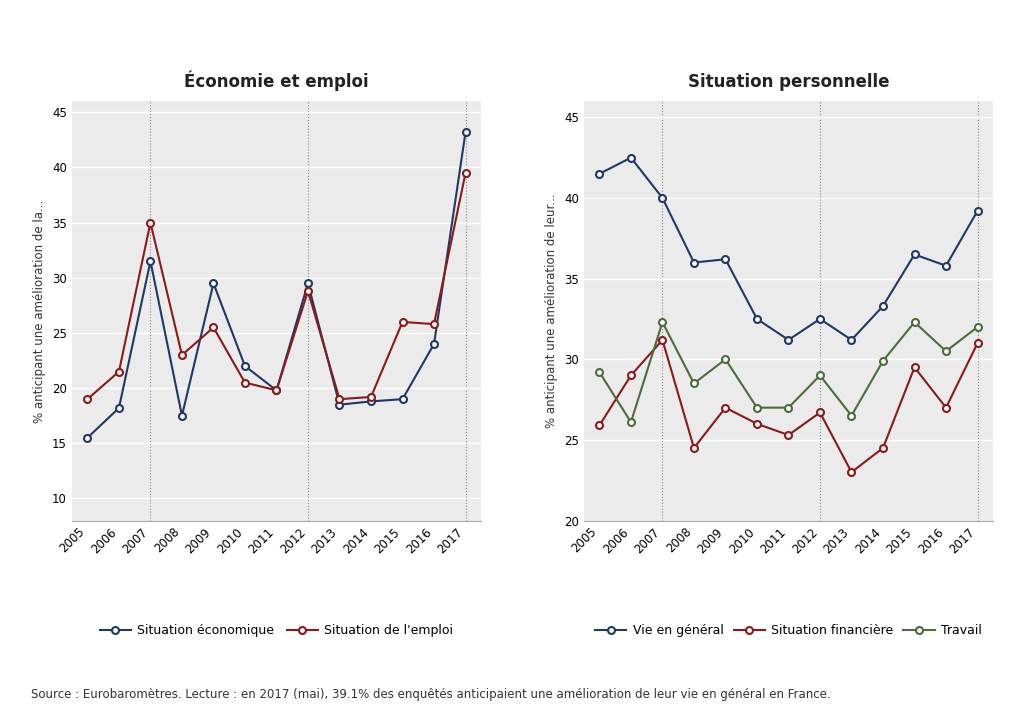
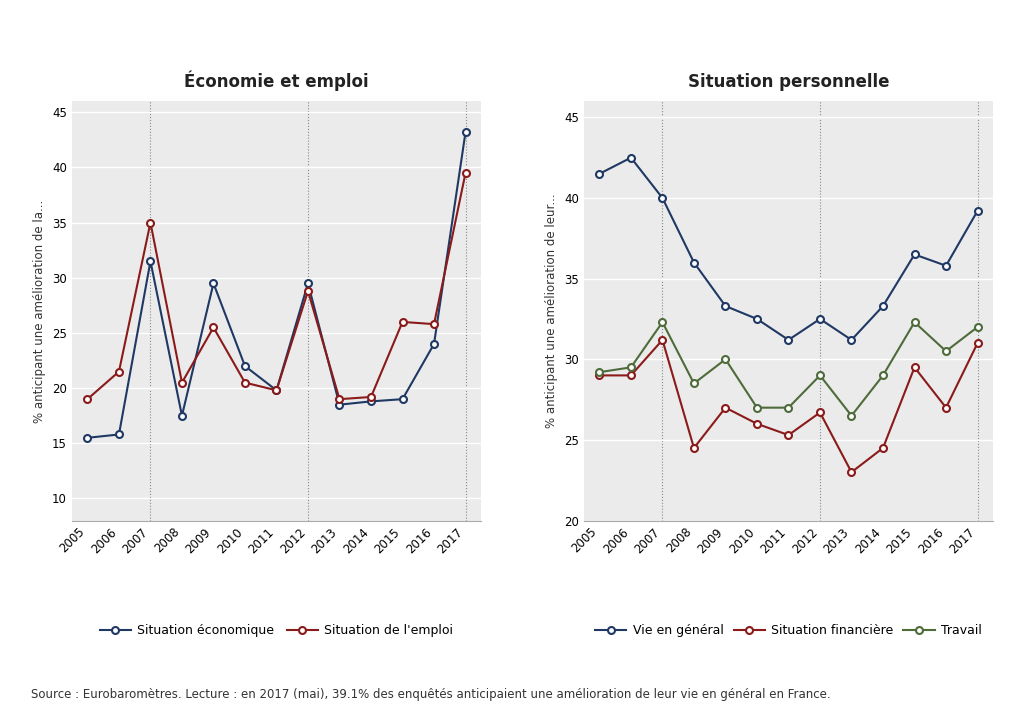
Économie et emploi/Situation économique/2006: 18.2 -> 15.8
Économie et emploi/Situation de l'emploi/2008: 23.0 -> 20.5
Situation personnelle/Situation financière/2005: 25.9 -> 29.0
Situation personnelle/Travail/2006: 26.1 -> 29.5
Situation personnelle/Vie en général/2009: 36.2 -> 33.3
Situation personnelle/Travail/2014: 29.9 -> 29.0
